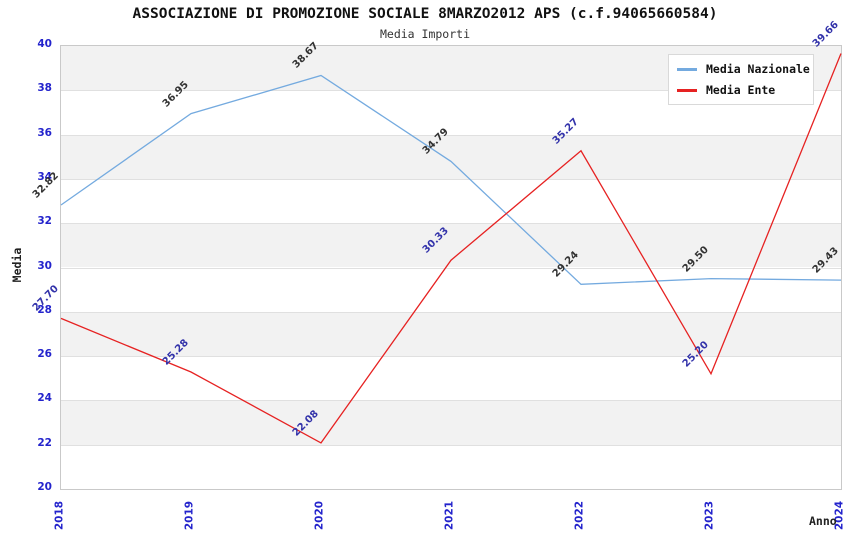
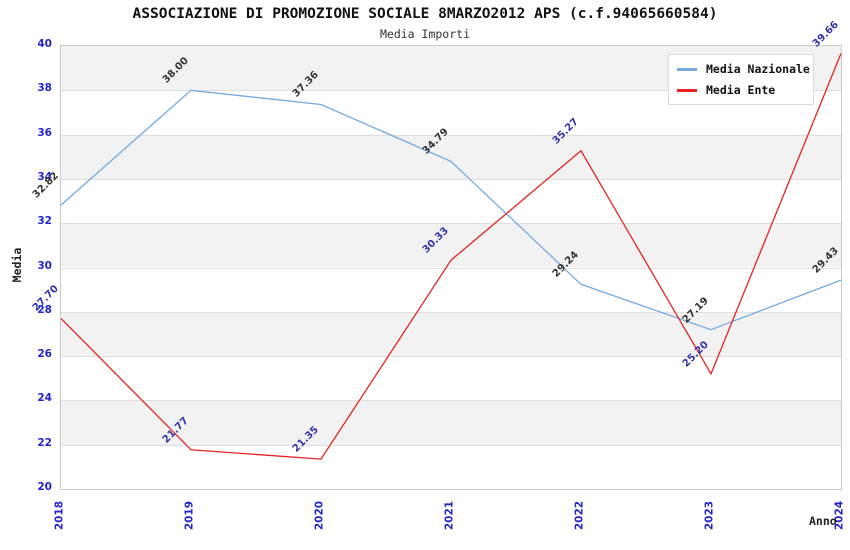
Media Nazionale/2019: 36.95 -> 38.00
Media Ente/2019: 25.28 -> 21.77
Media Nazionale/2020: 38.67 -> 37.36
Media Ente/2020: 22.08 -> 21.35
Media Nazionale/2023: 29.50 -> 27.19
